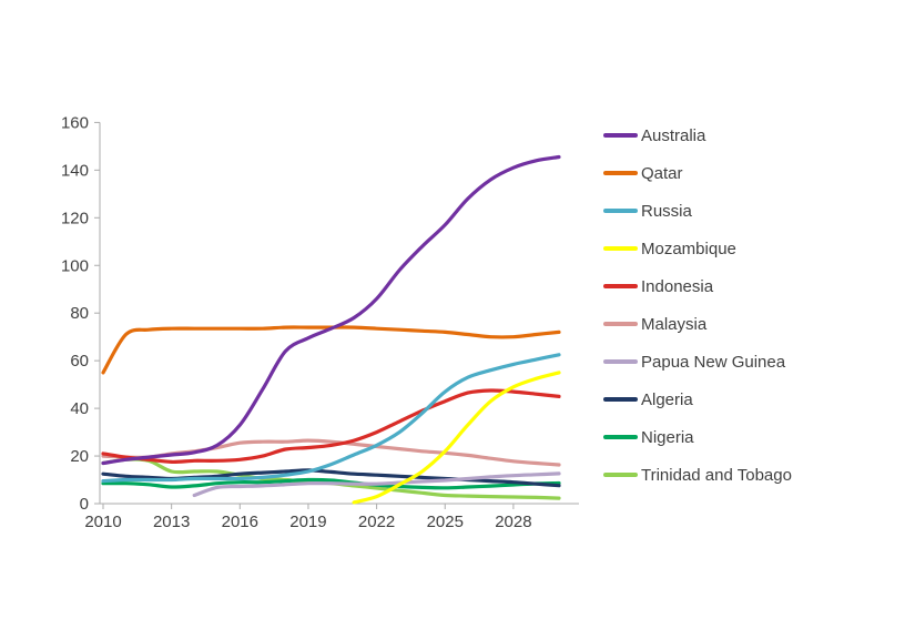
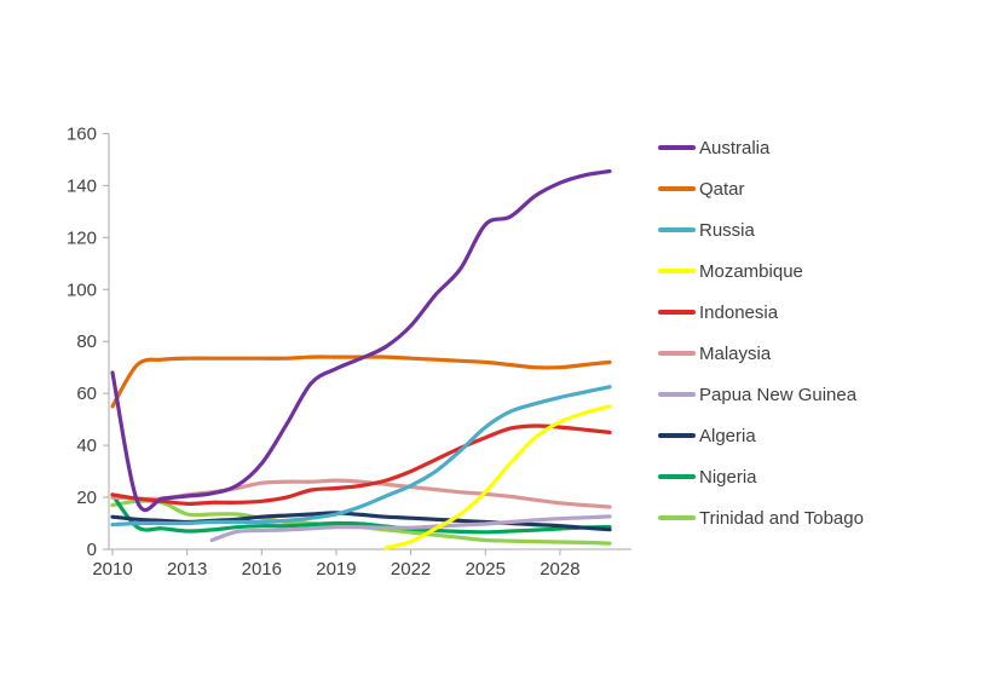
Australia/2010: 17 -> 68
Nigeria/2010: 8 -> 21
Australia/2025: 117 -> 125
